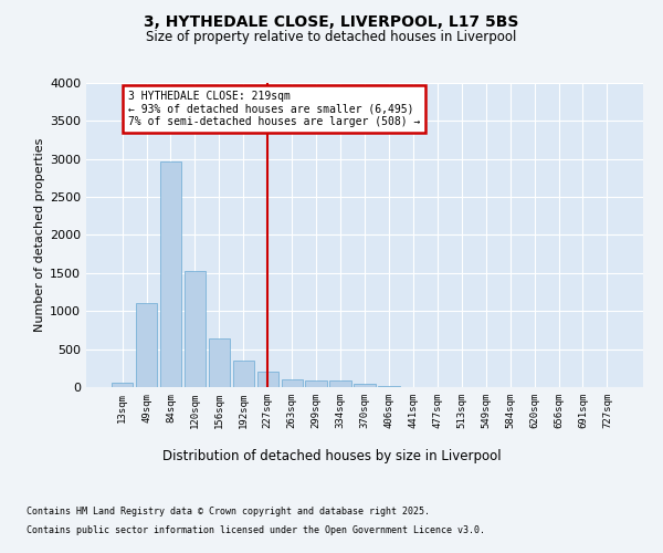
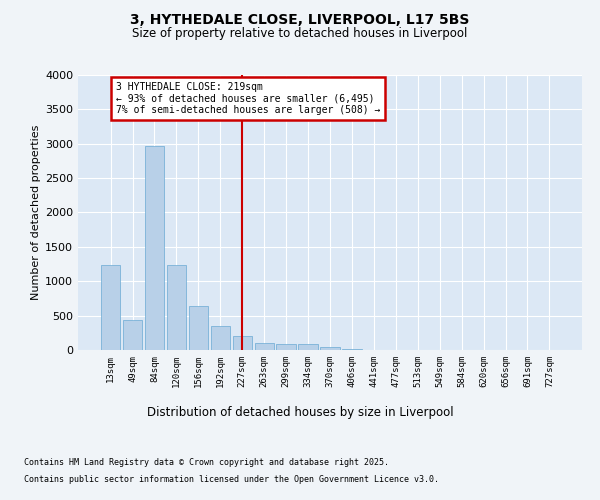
13sqm: 60 -> 1240
49sqm: 1100 -> 440
120sqm: 1520 -> 1240
